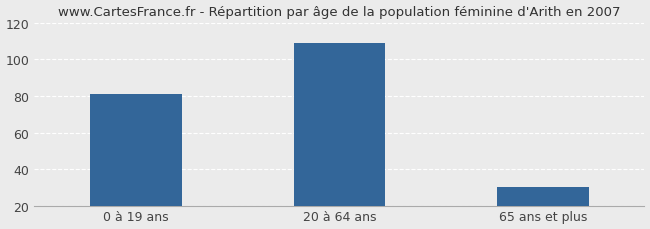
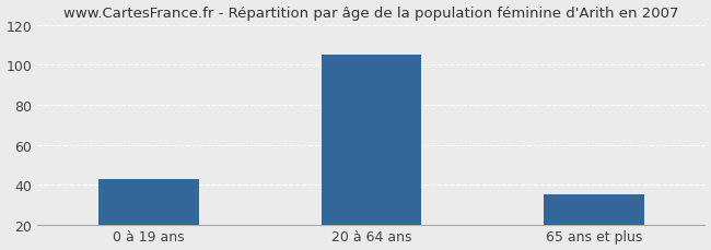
0 à 19 ans: 81 -> 43
20 à 64 ans: 109 -> 105
65 ans et plus: 30 -> 35
